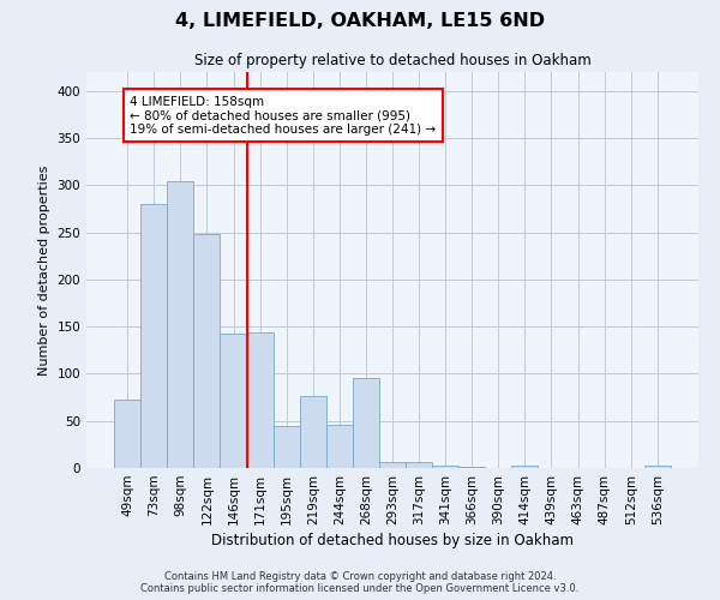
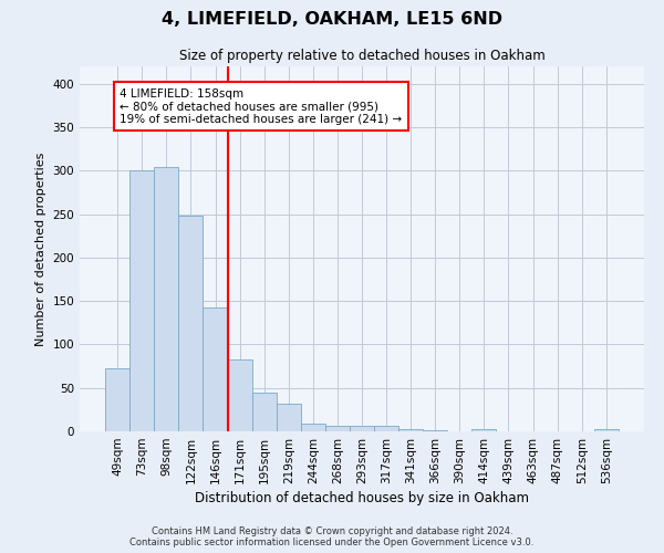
73sqm: 280 -> 300
171sqm: 144 -> 83
219sqm: 76 -> 32
244sqm: 46 -> 9
268sqm: 96 -> 6
